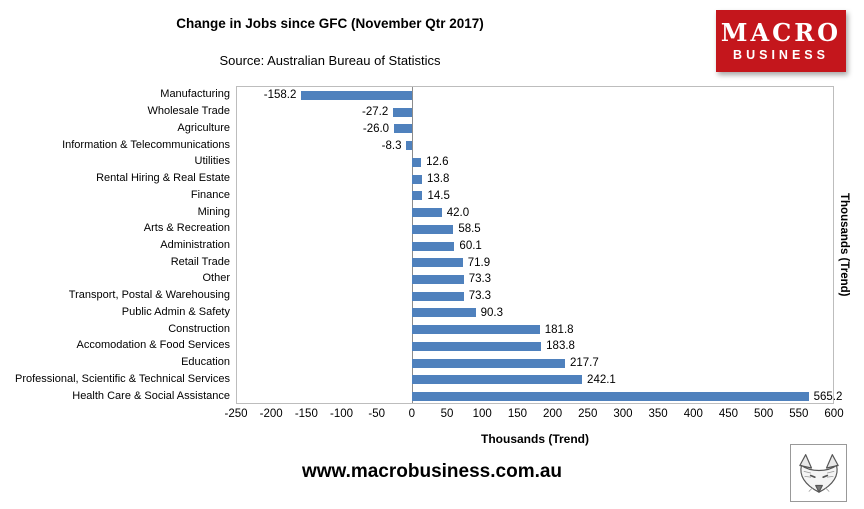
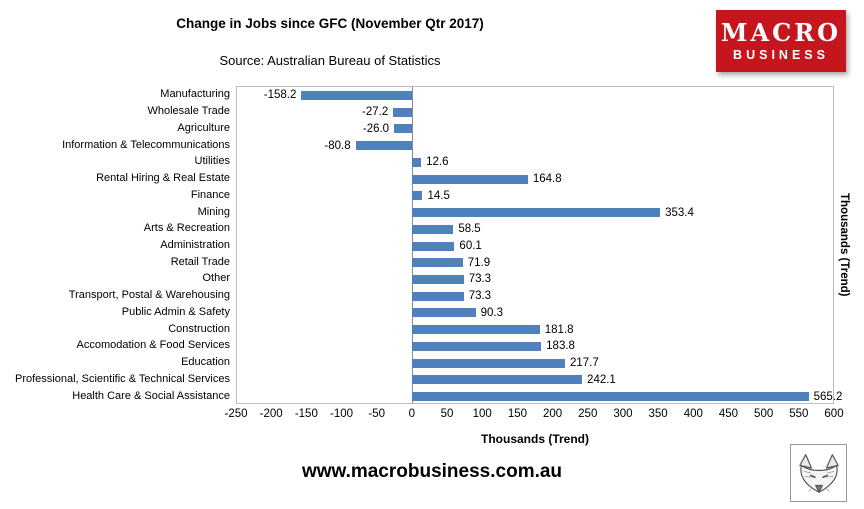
Information & Telecommunications: -8.3 -> -80.8
Rental Hiring & Real Estate: 13.8 -> 164.8
Mining: 42.0 -> 353.4
